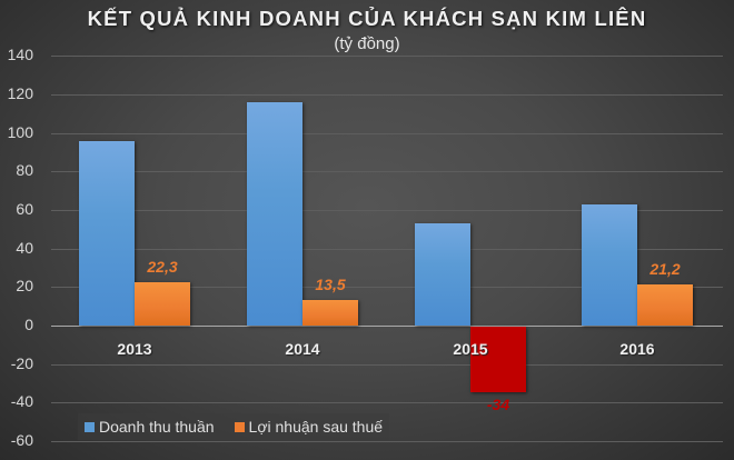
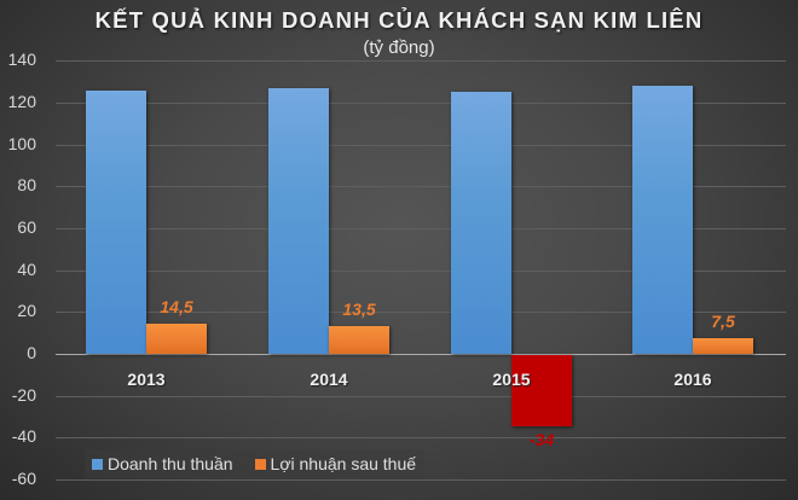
Doanh thu thuần/2013: 96 -> 126
Lợi nhuận sau thuế/2013: 22,3 -> 14,5
Doanh thu thuần/2014: 116 -> 127
Doanh thu thuần/2015: 53 -> 125
Doanh thu thuần/2016: 63 -> 128
Lợi nhuận sau thuế/2016: 21,2 -> 7,5
